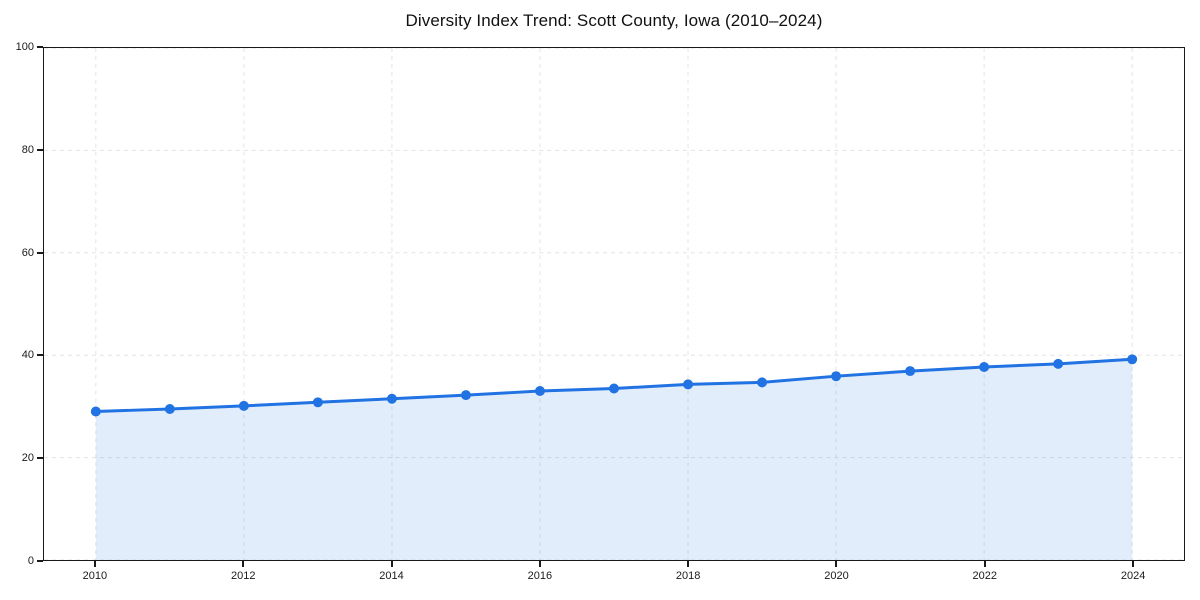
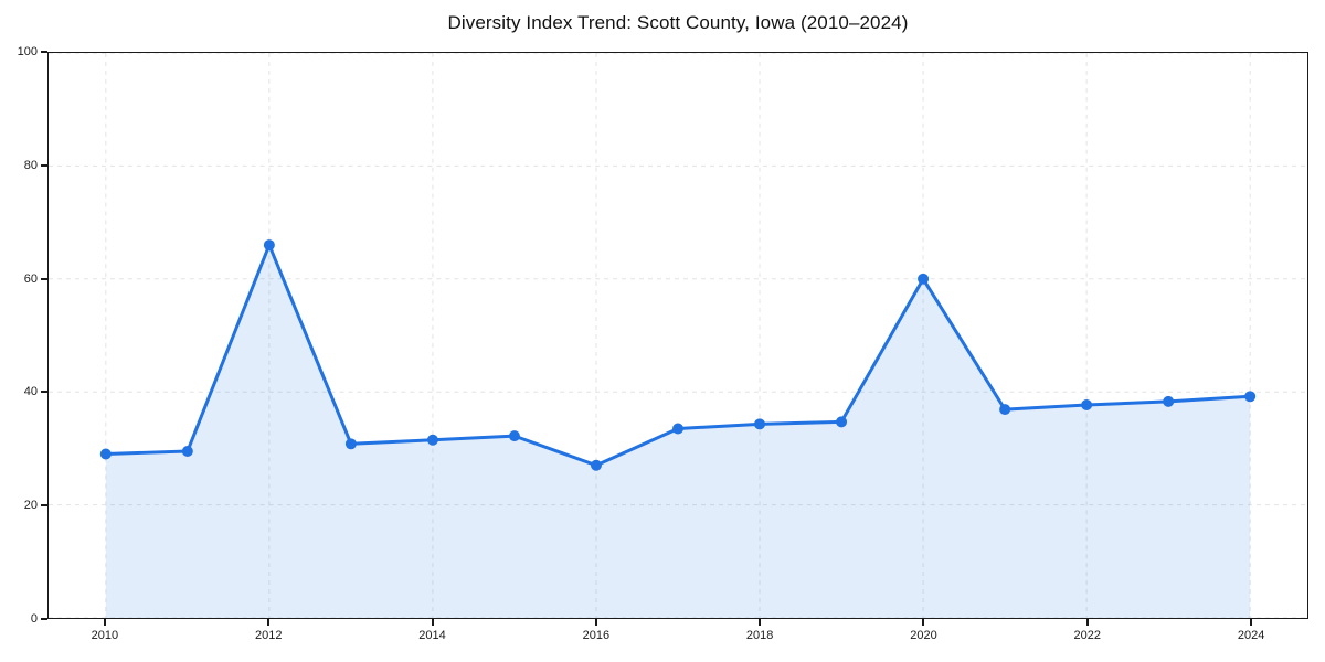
2012: 30 -> 66
2016: 33 -> 27
2020: 36 -> 60
